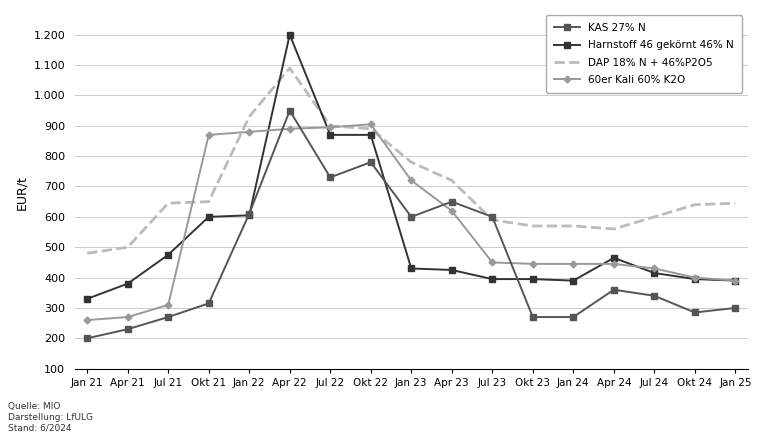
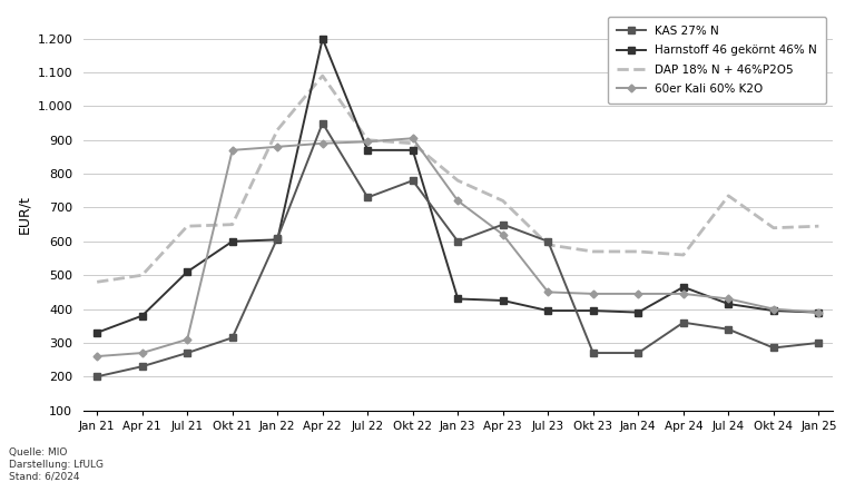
Harnstoff 46 gekörnt 46% N/Jul 21: 475 -> 510
DAP 18% N + 46%P2O5/Jul 24: 600 -> 735
